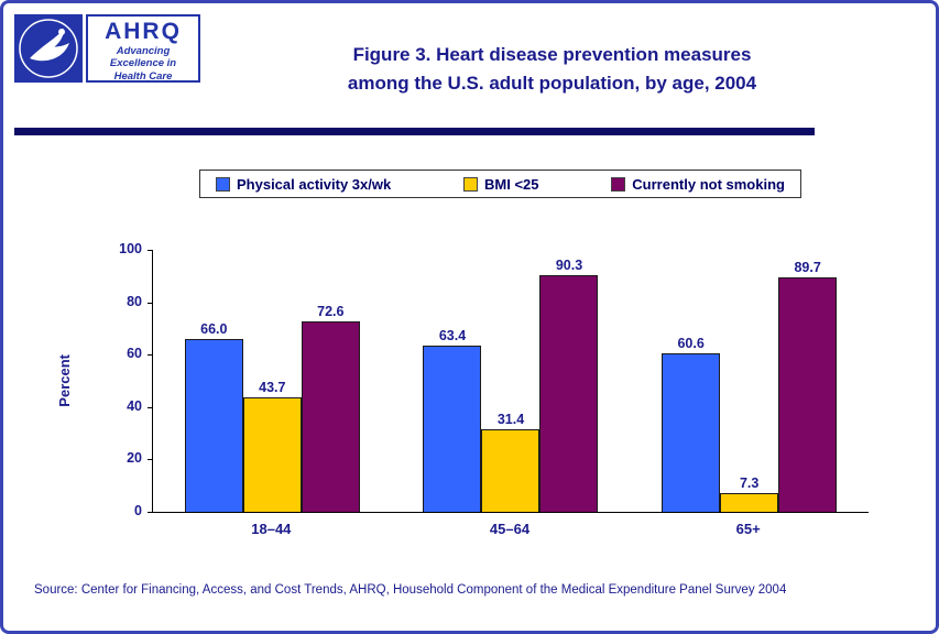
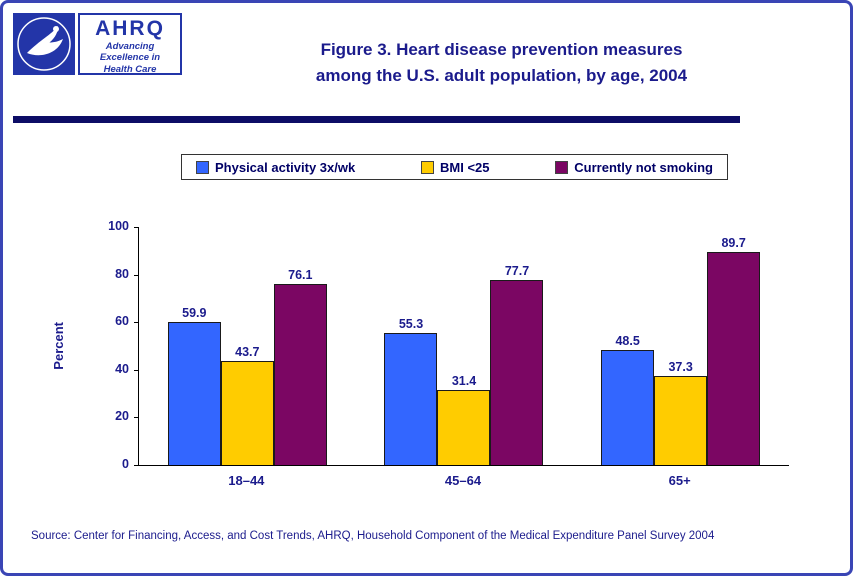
Physical activity 3x/wk/18–44: 66.0 -> 59.9
Currently not smoking/18–44: 72.6 -> 76.1
Physical activity 3x/wk/45–64: 63.4 -> 55.3
Currently not smoking/45–64: 90.3 -> 77.7
Physical activity 3x/wk/65+: 60.6 -> 48.5
BMI <25/65+: 7.3 -> 37.3
